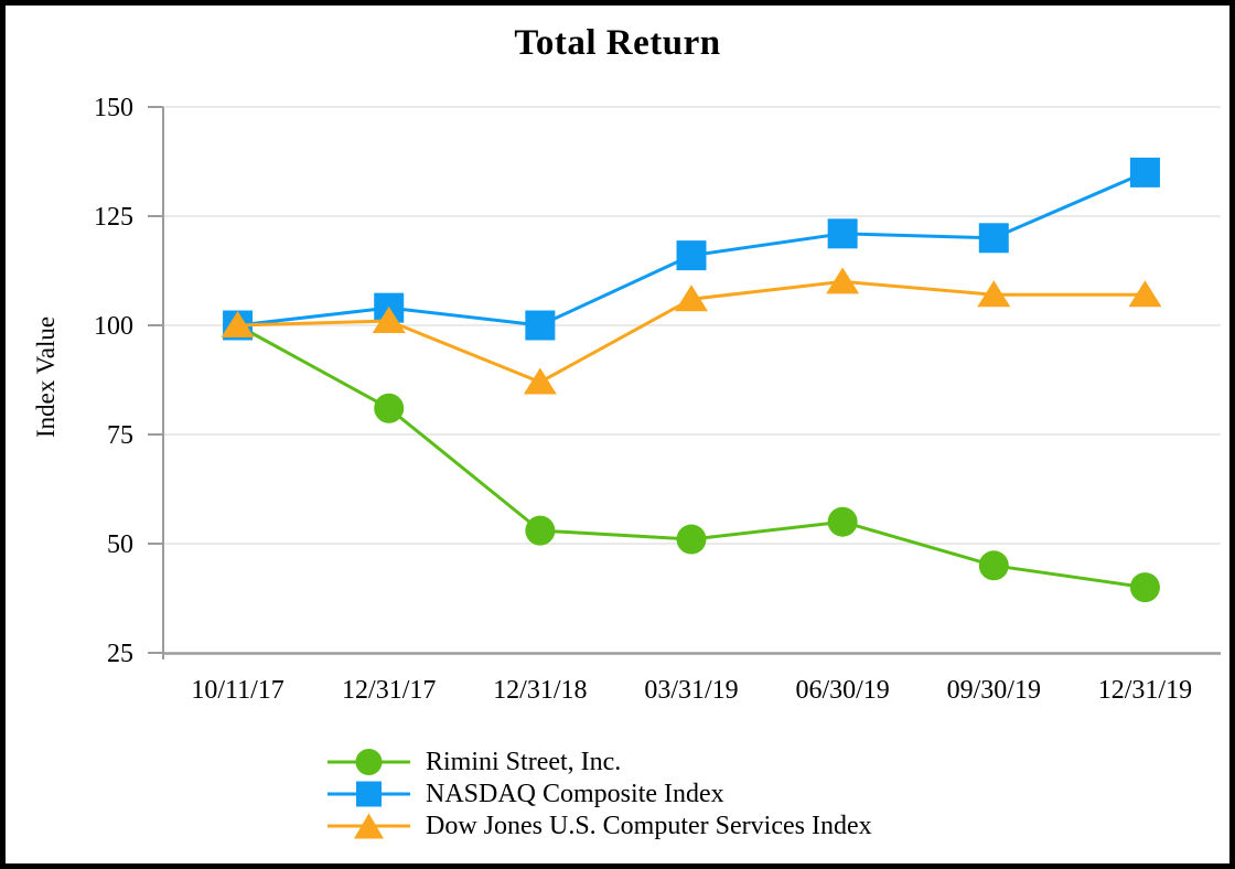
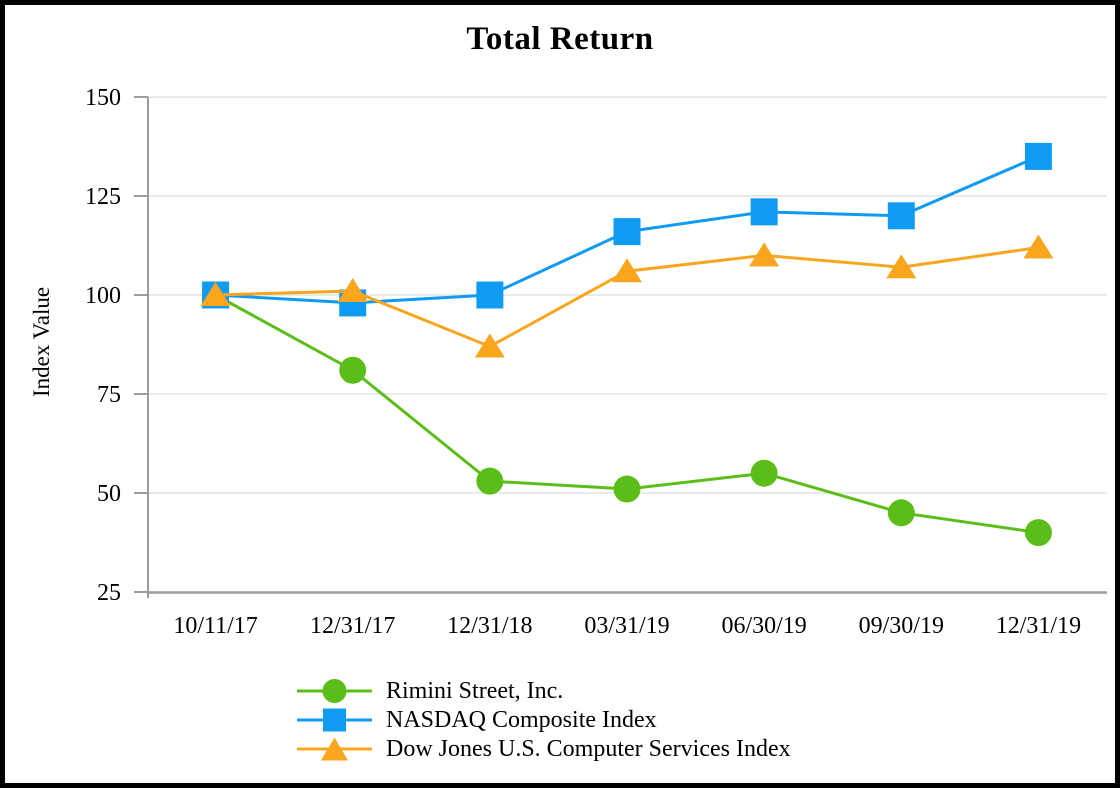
NASDAQ Composite Index/12/31/17: 104 -> 98
Dow Jones U.S. Computer Services Index/12/31/19: 107 -> 112
